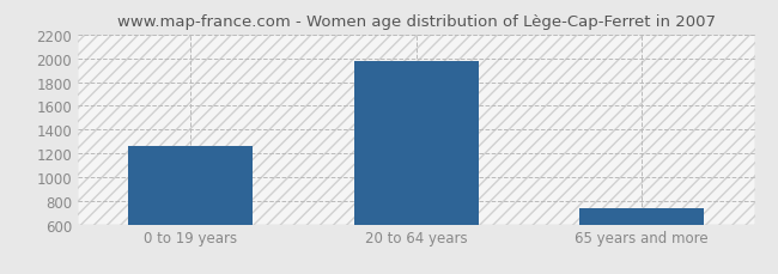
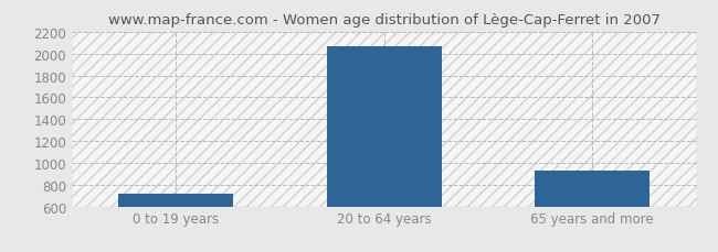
0 to 19 years: 1260 -> 720
20 to 64 years: 1980 -> 2070
65 years and more: 740 -> 930
